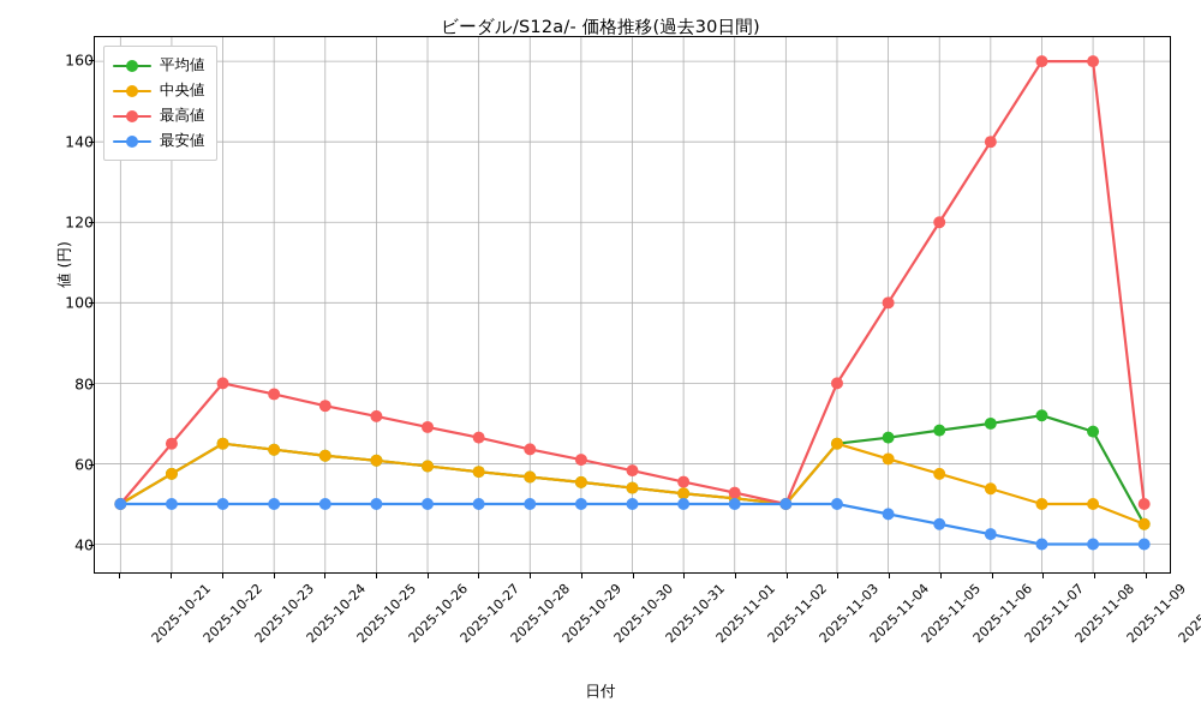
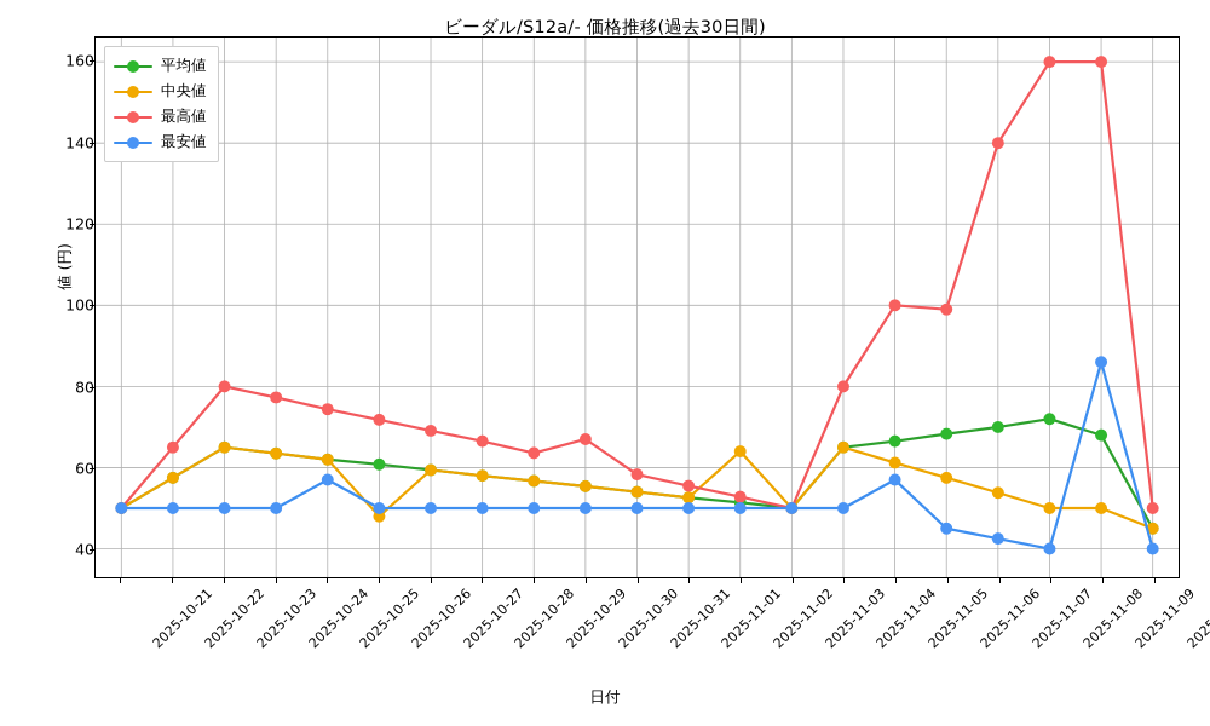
最安値/2025-10-25: 50 -> 57
中央値/2025-10-26: 61 -> 48
最高値/2025-10-30: 61 -> 67
中央値/2025-11-02: 51 -> 64
最安値/2025-11-05: 48 -> 57
最高値/2025-11-06: 120 -> 99
最安値/2025-11-09: 40 -> 86
